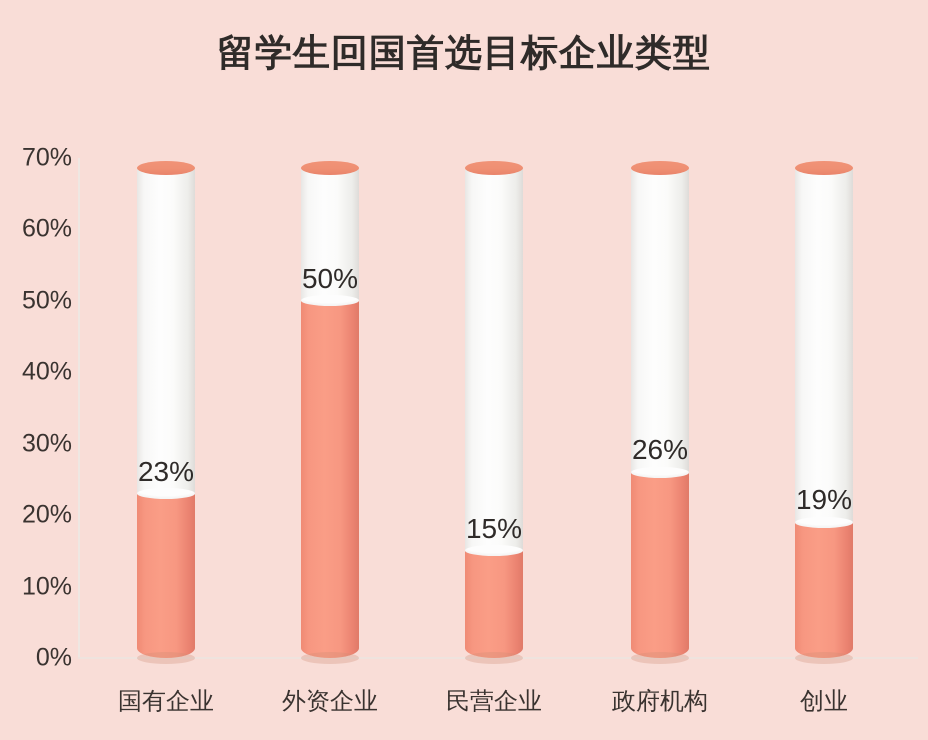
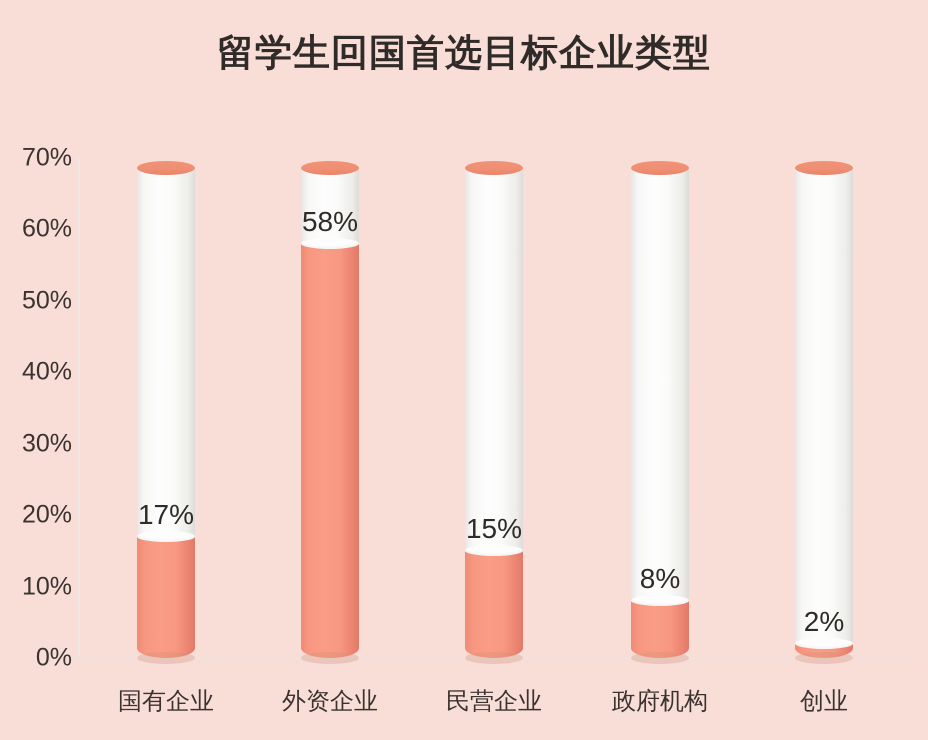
国有企业: 23% -> 17%
外资企业: 50% -> 58%
政府机构: 26% -> 8%
创业: 19% -> 2%
